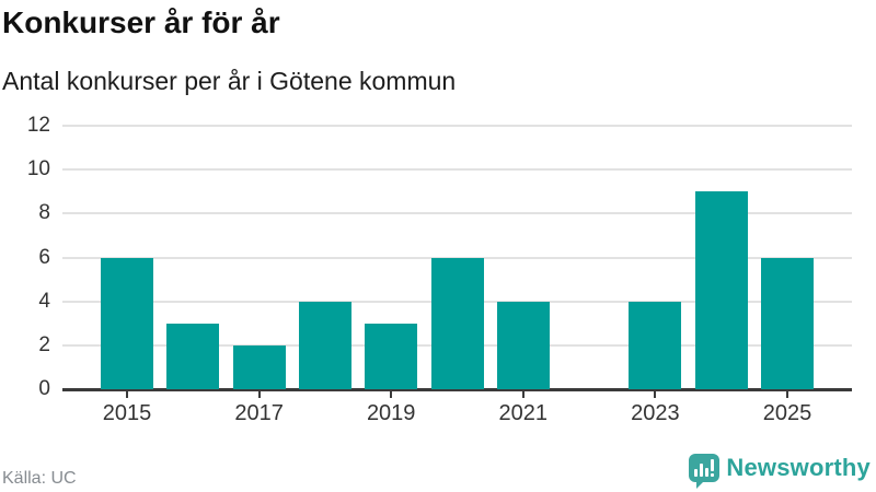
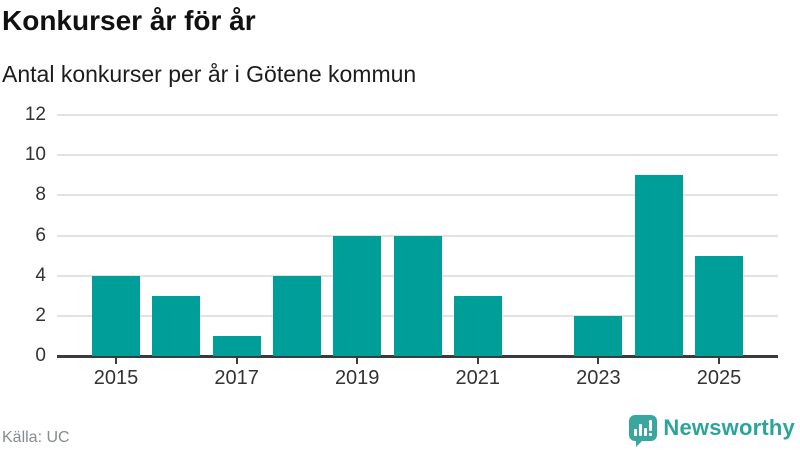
2015: 6 -> 4
2017: 2 -> 1
2019: 3 -> 6
2021: 4 -> 3
2023: 4 -> 2
2025: 6 -> 5
